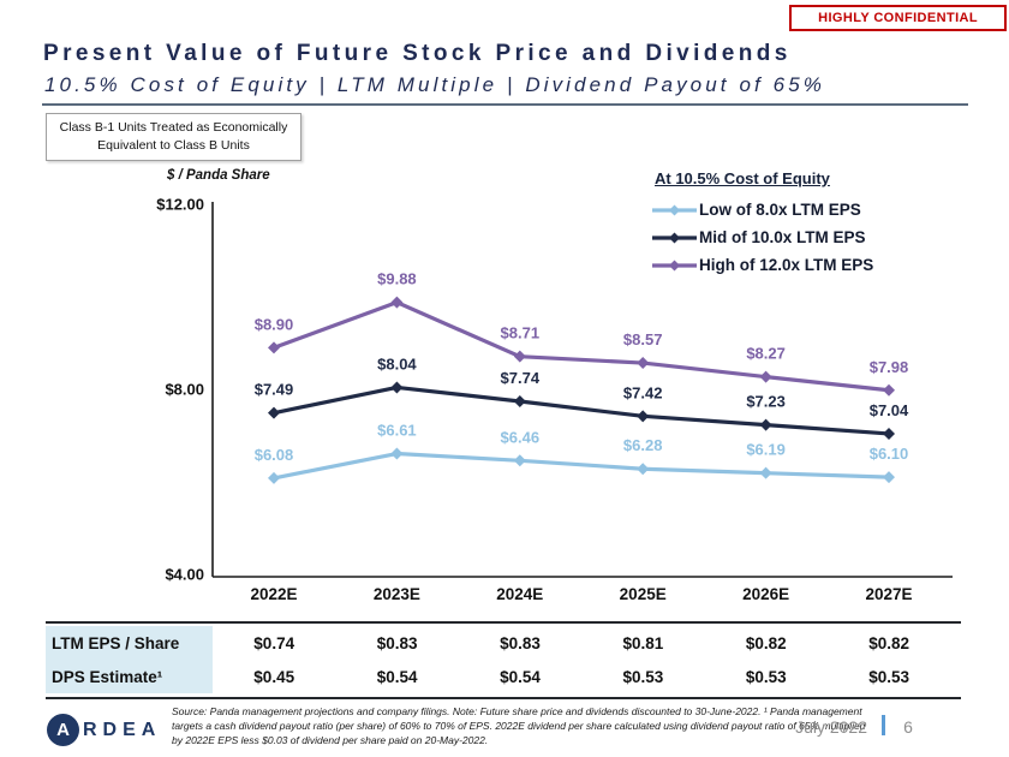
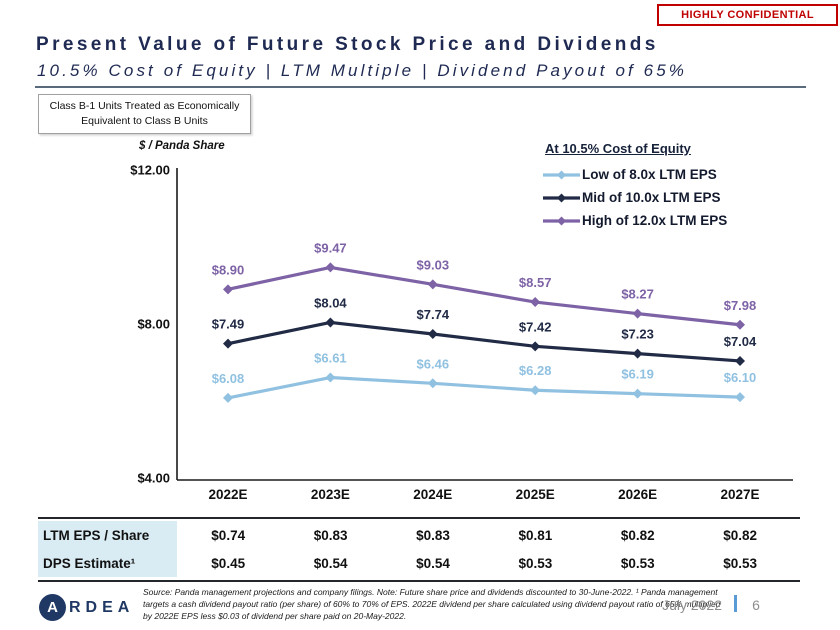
High of 12.0x LTM EPS/2023E: $9.88 -> $9.47
High of 12.0x LTM EPS/2024E: $8.71 -> $9.03
